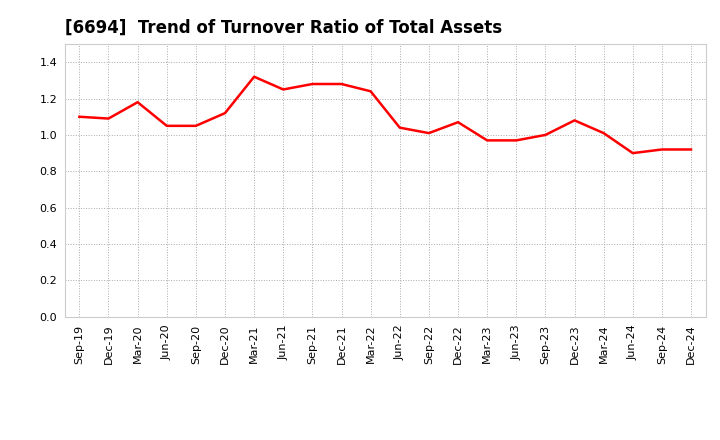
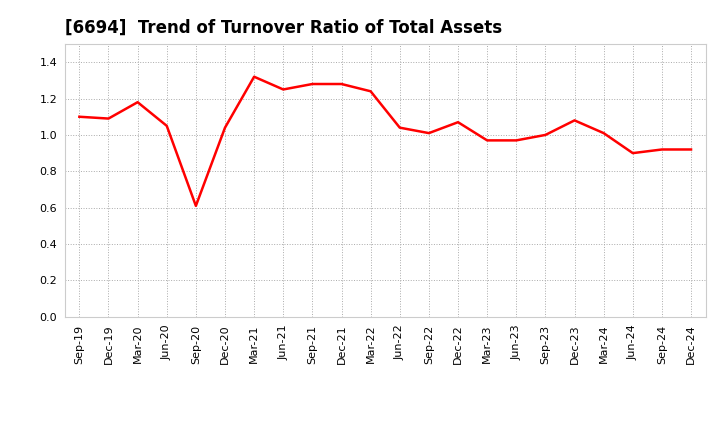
Sep-20: 1.05 -> 0.61
Dec-20: 1.12 -> 1.04
